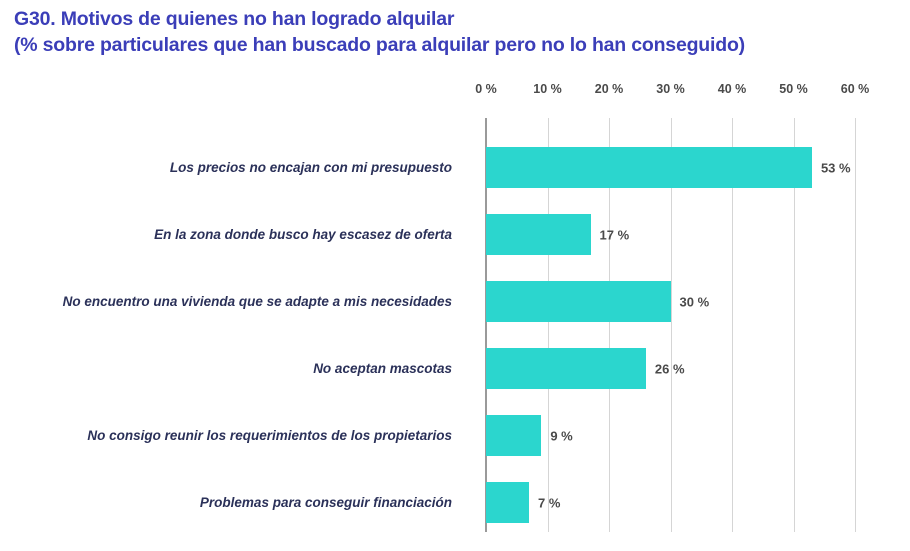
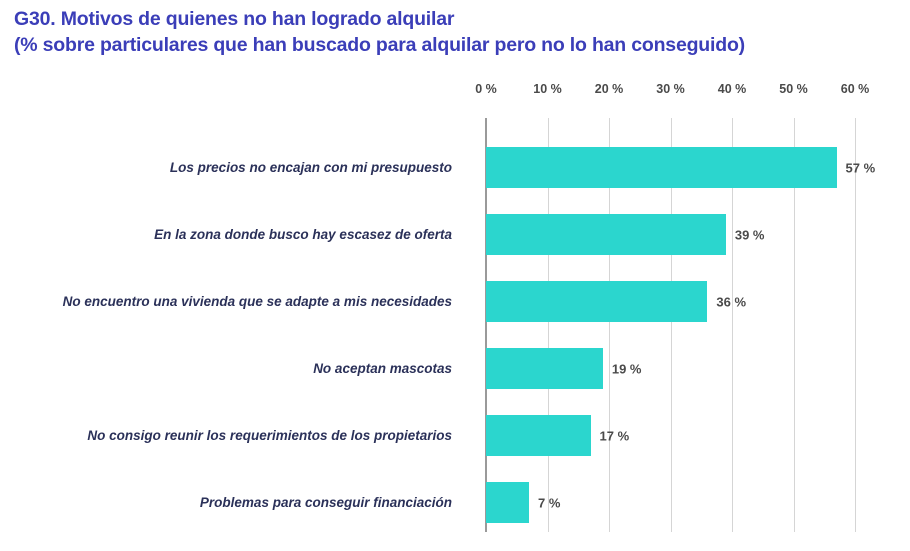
Los precios no encajan con mi presupuesto: 53 -> 57
En la zona donde busco hay escasez de oferta: 17 -> 39
No encuentro una vivienda que se adapte a mis necesidades: 30 -> 36
No aceptan mascotas: 26 -> 19
No consigo reunir los requerimientos de los propietarios: 9 -> 17
